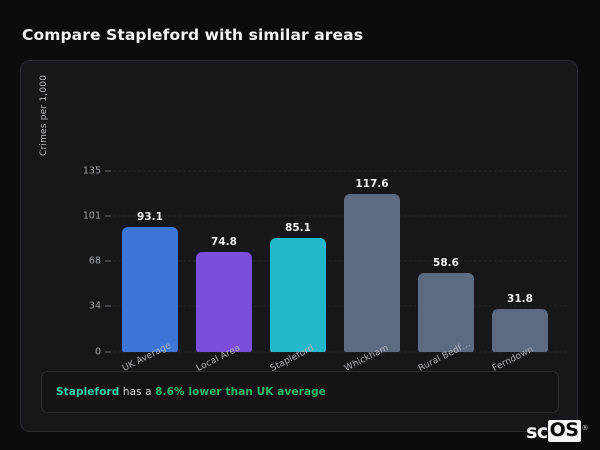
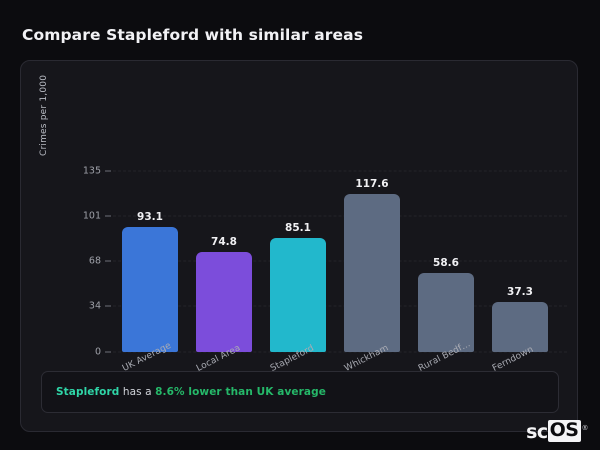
Ferndown: 31.8 -> 37.3
